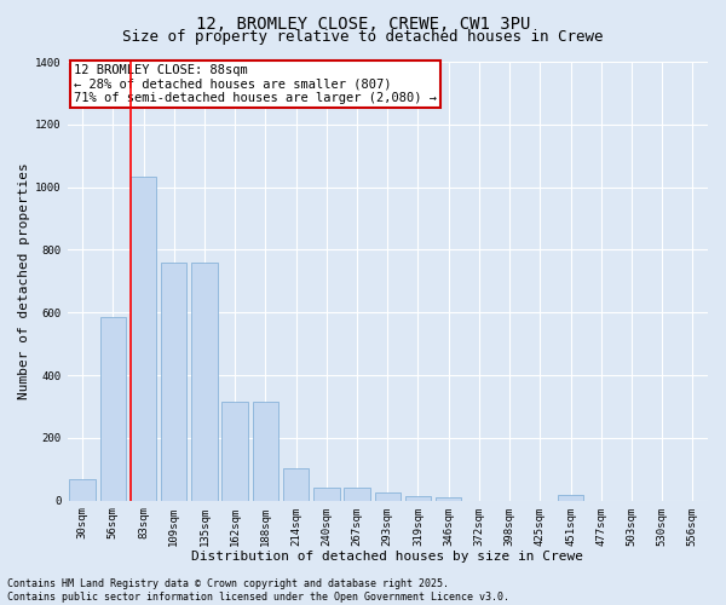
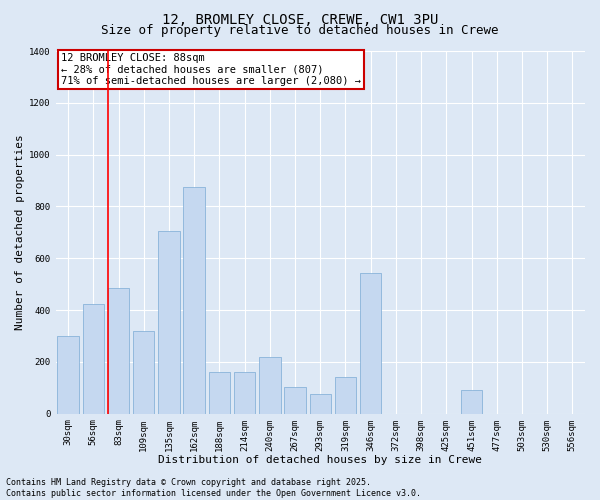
30sqm: 70 -> 300
56sqm: 585 -> 425
83sqm: 1035 -> 485
109sqm: 760 -> 320
135sqm: 760 -> 705
162sqm: 315 -> 875
188sqm: 315 -> 160
214sqm: 105 -> 160
240sqm: 42 -> 220
267sqm: 42 -> 105
293sqm: 25 -> 75
319sqm: 15 -> 140
346sqm: 10 -> 545
451sqm: 18 -> 90
